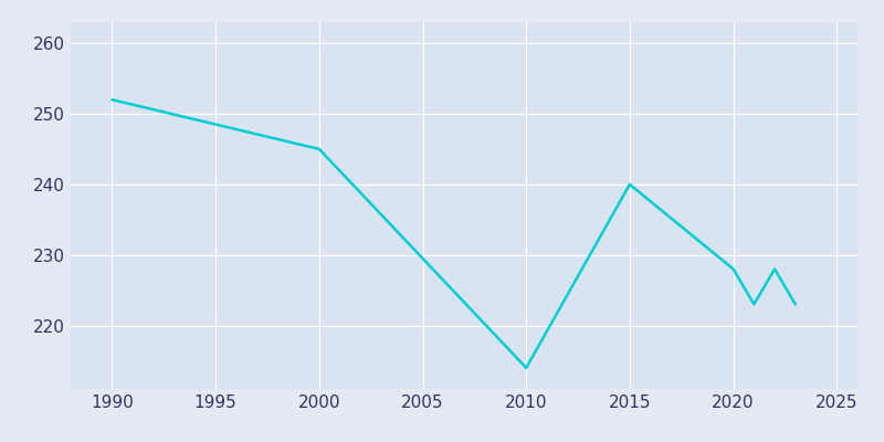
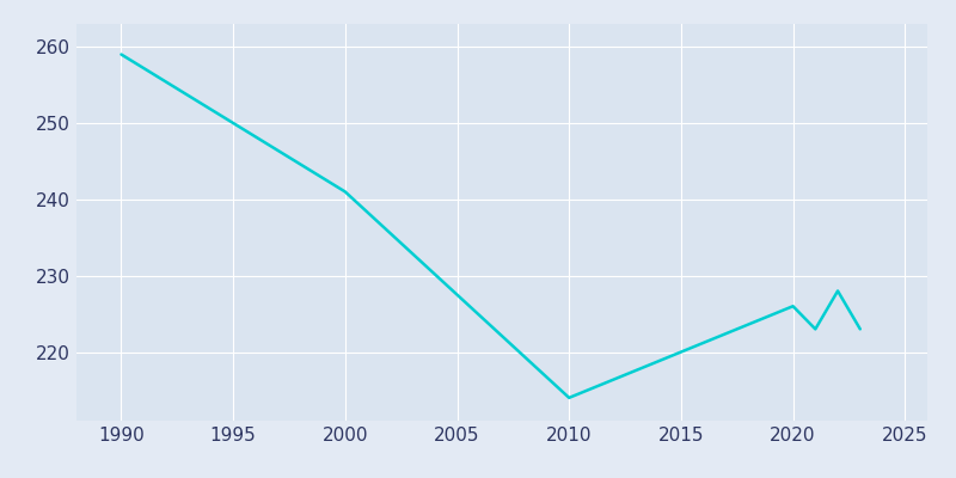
1990: 252 -> 259
2000: 245 -> 241
2015: 240 -> 220
2020: 228 -> 226
